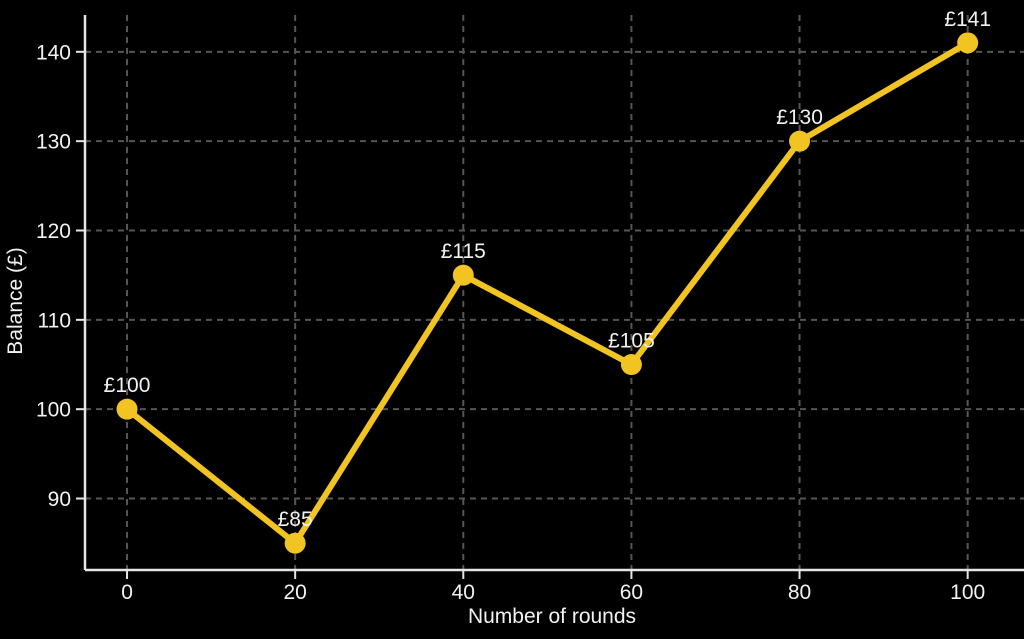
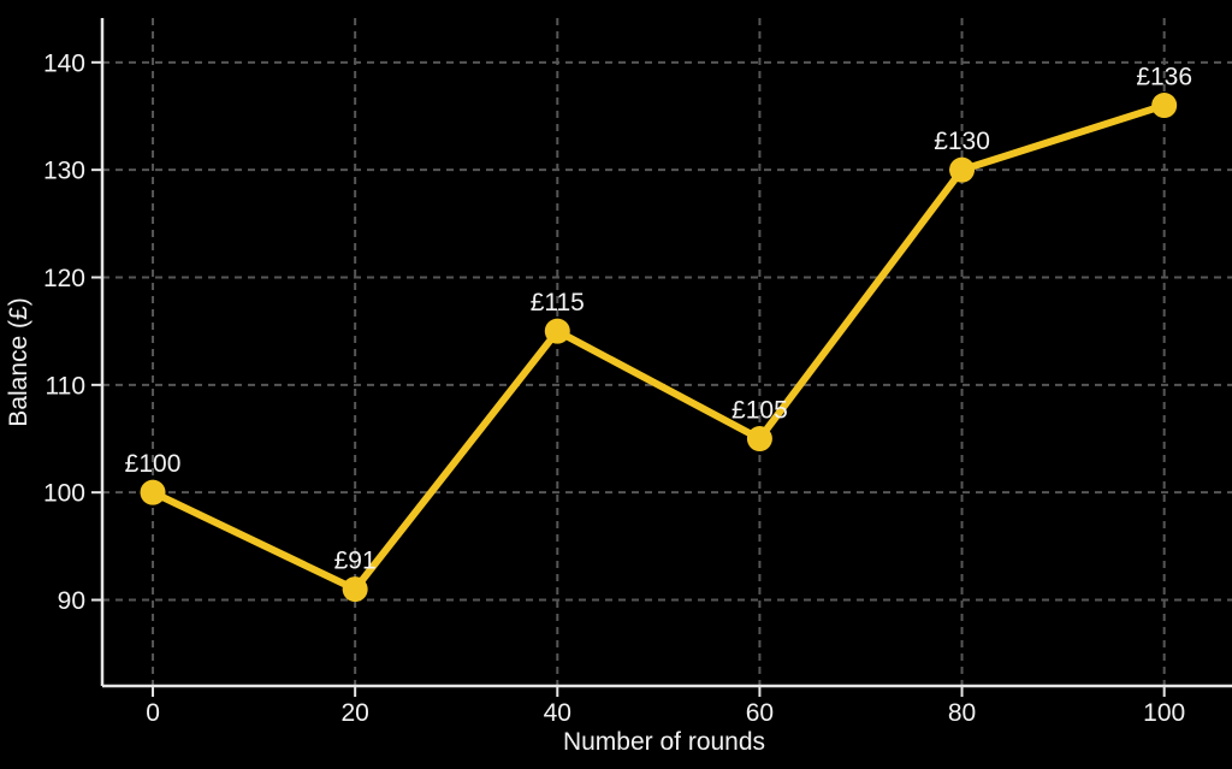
20: £85 -> £91
100: £141 -> £136
